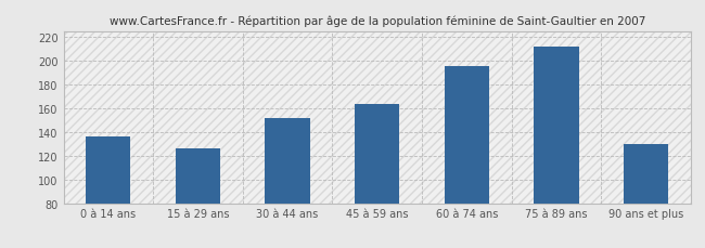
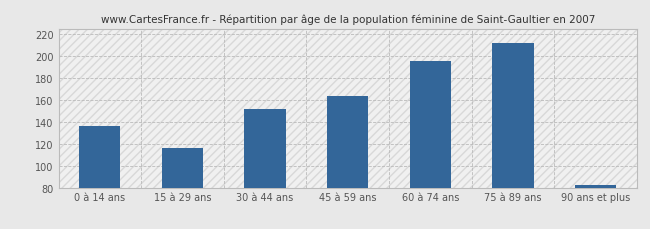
15 à 29 ans: 126 -> 116
90 ans et plus: 130 -> 82
